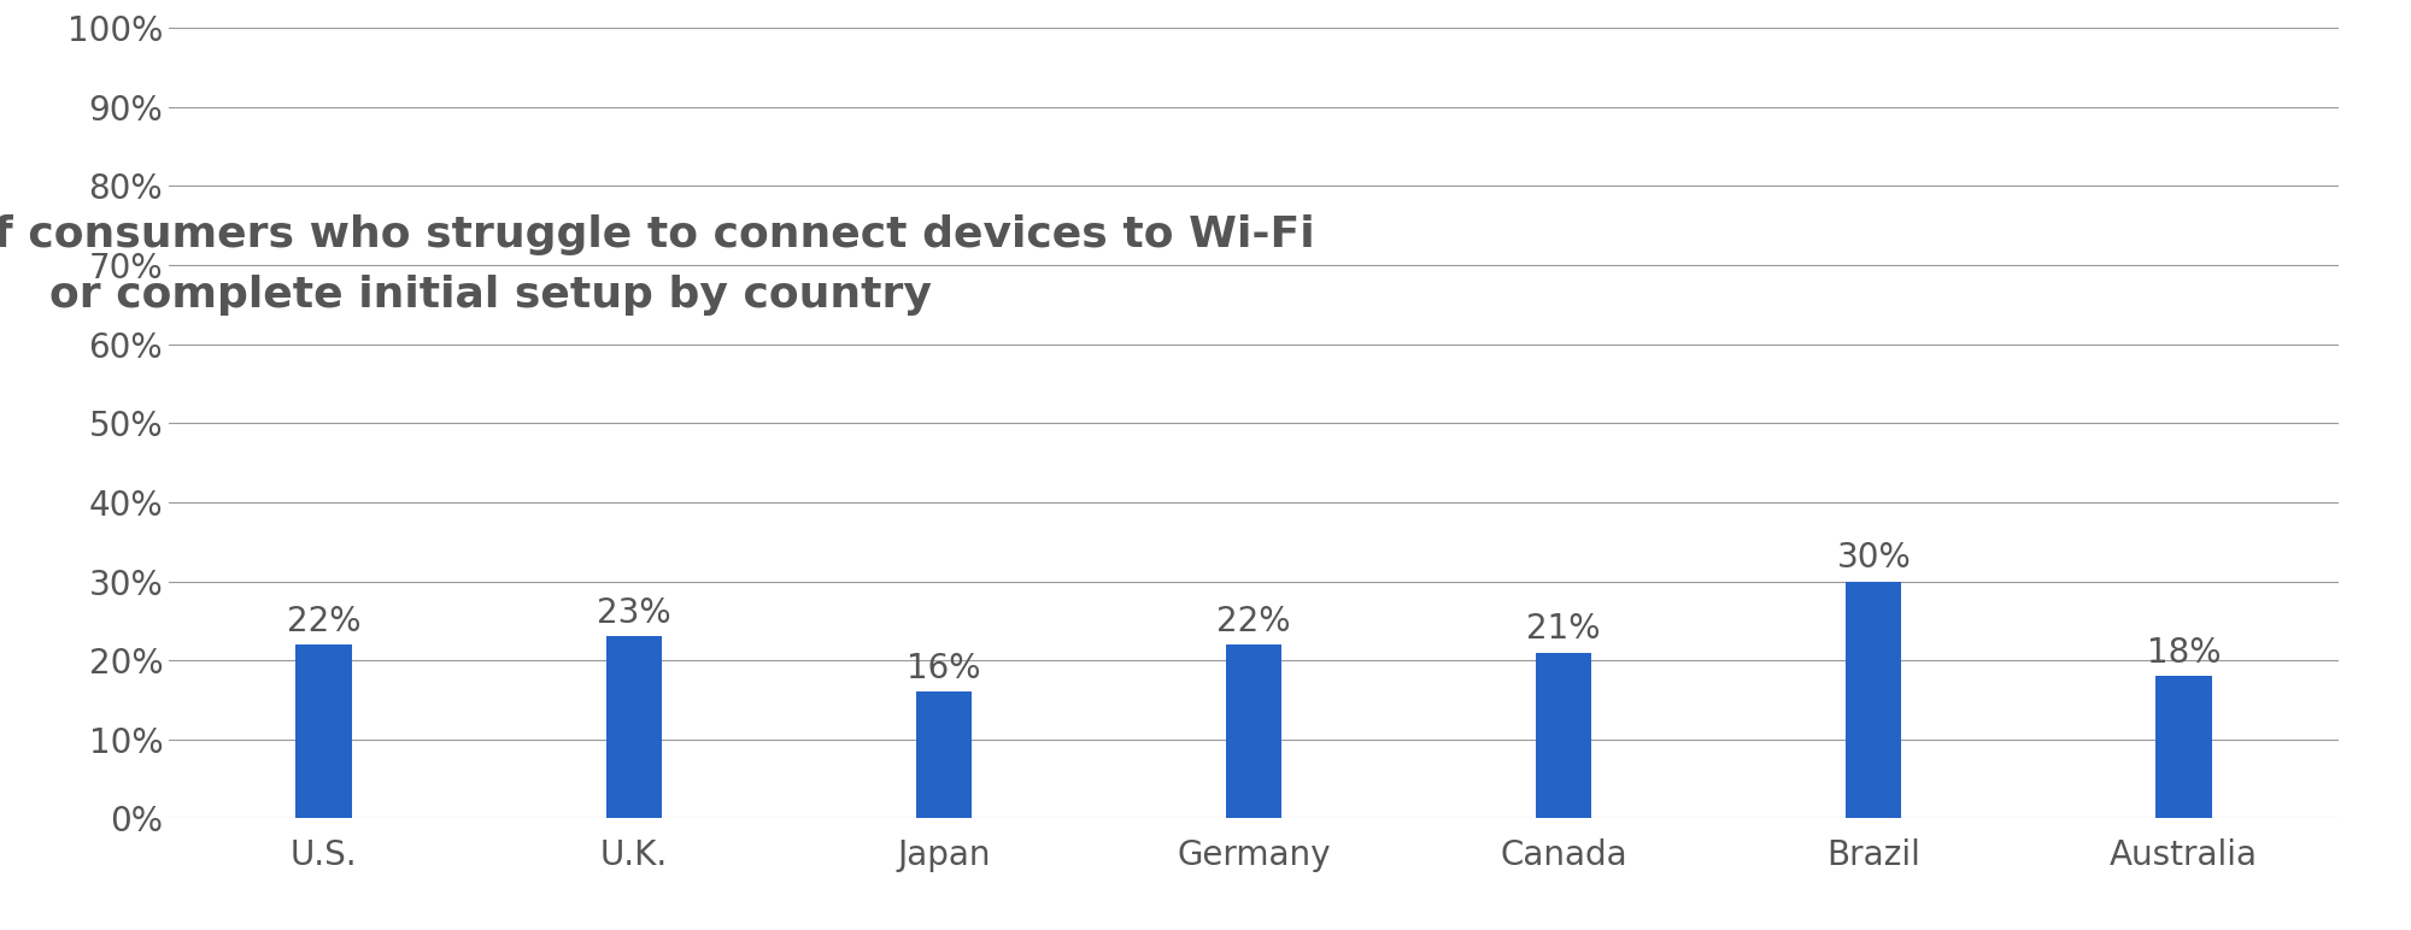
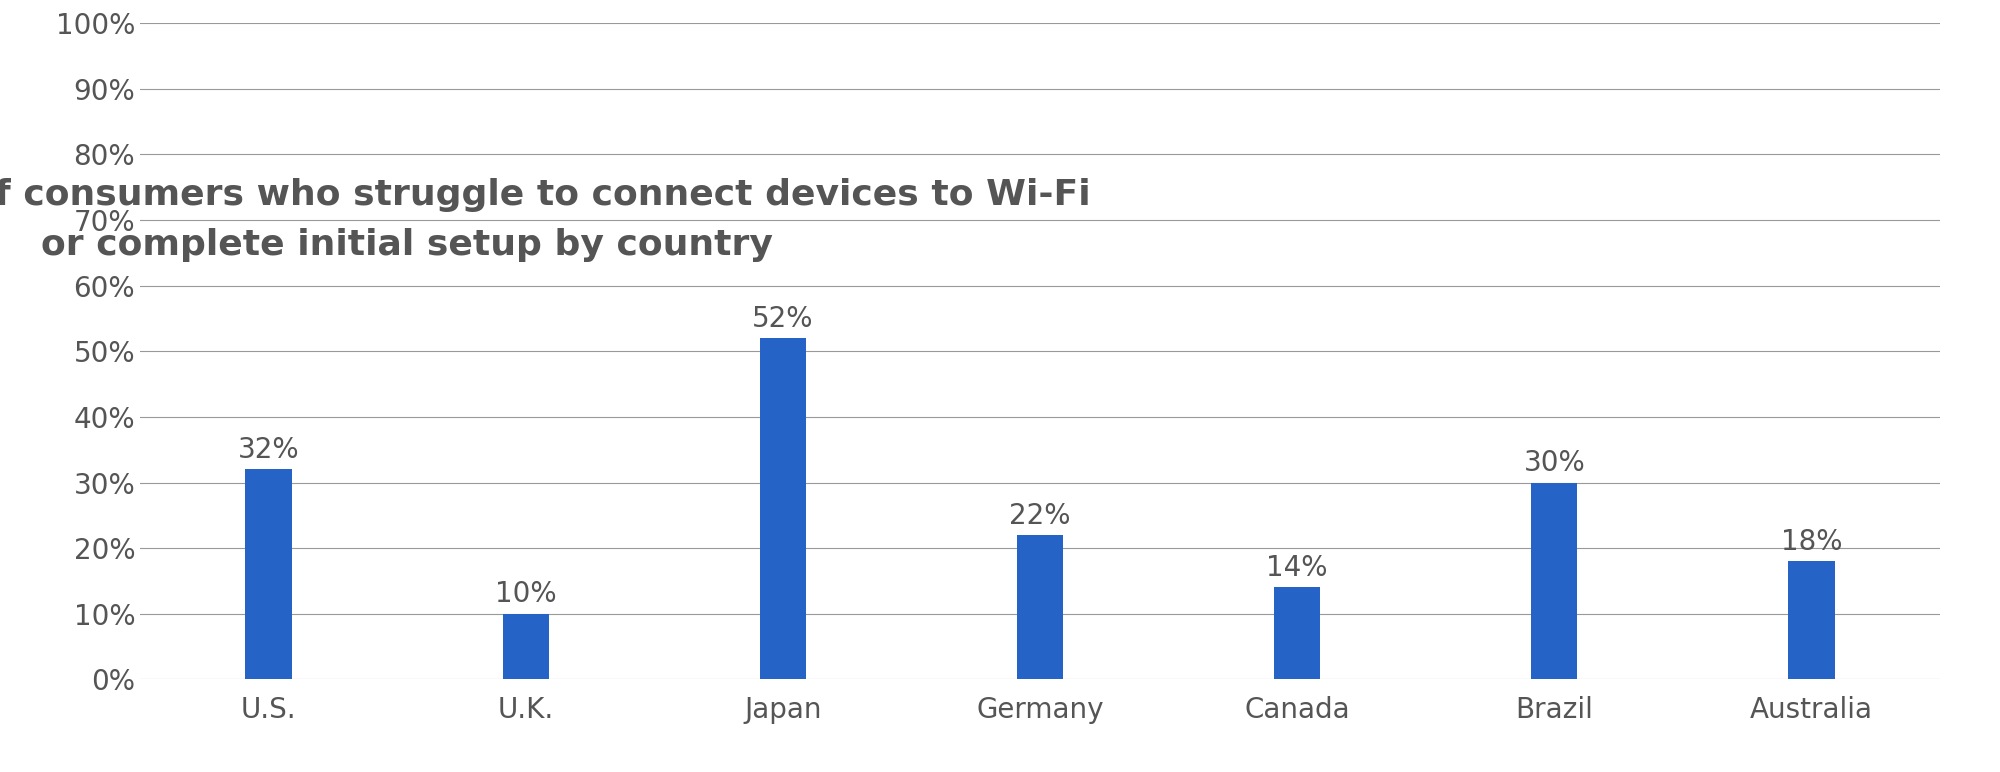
U.S.: 22% -> 32%
U.K.: 23% -> 10%
Japan: 16% -> 52%
Canada: 21% -> 14%
